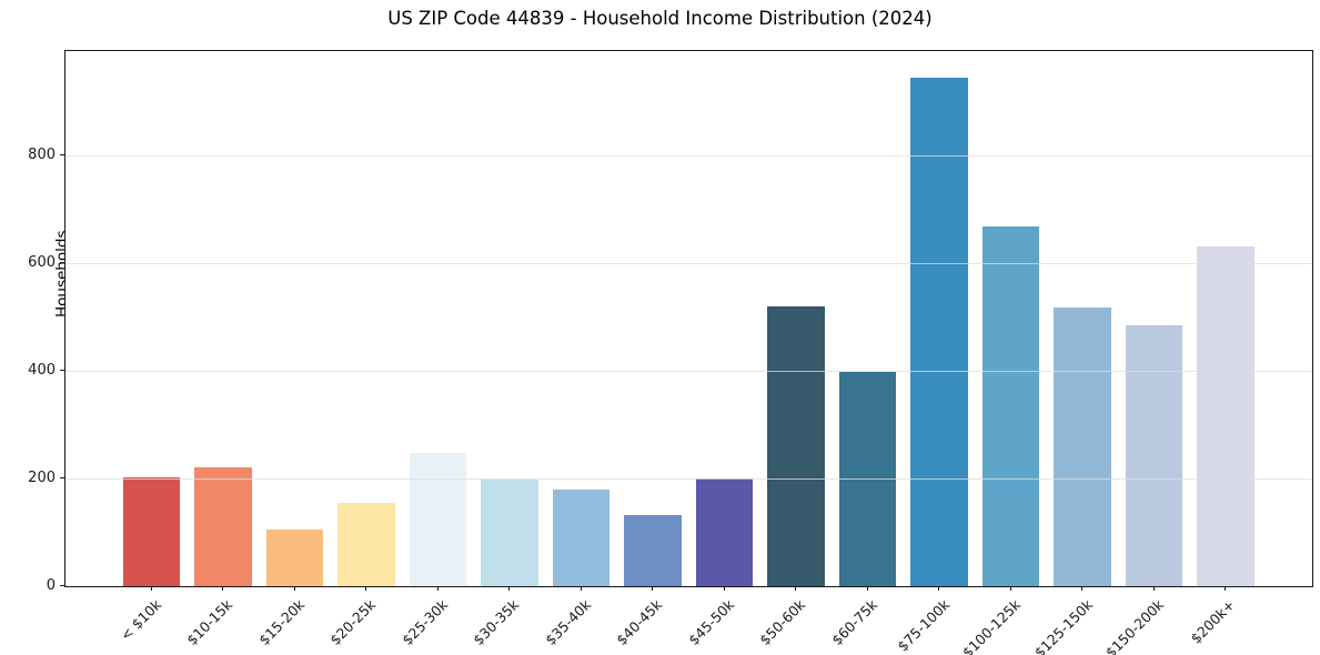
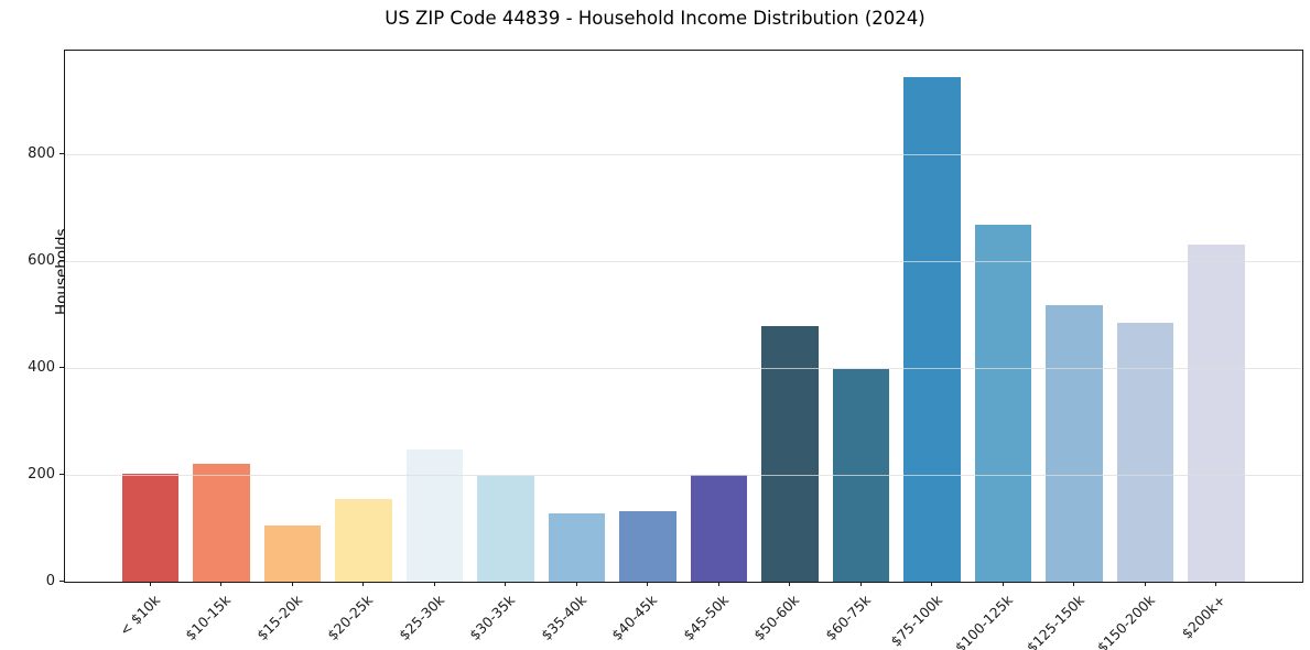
$35-40k: 180 -> 130
$50-60k: 520 -> 480
